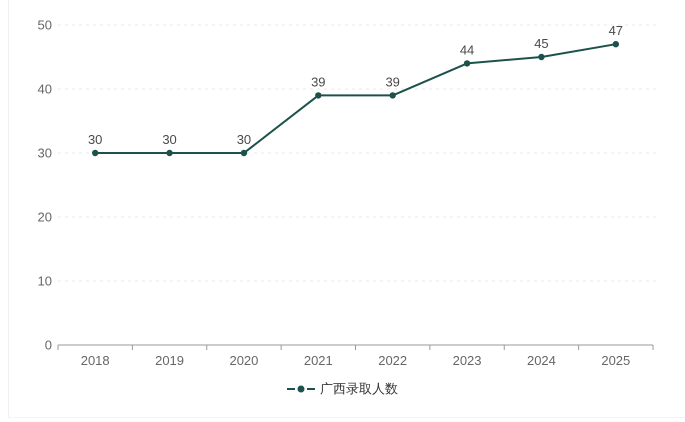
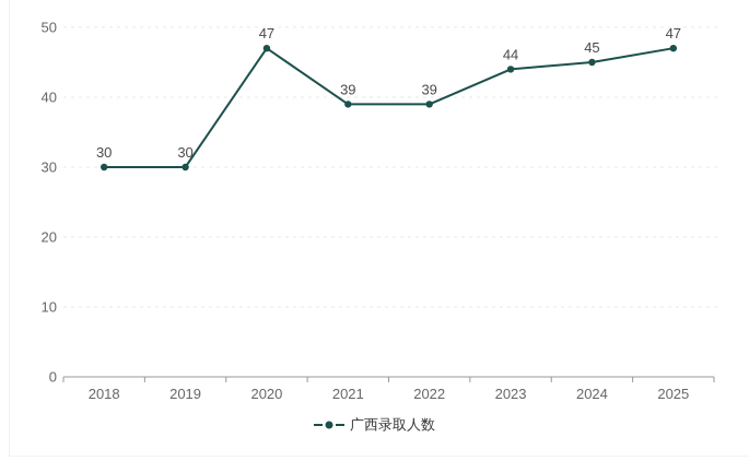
2020: 30 -> 47
